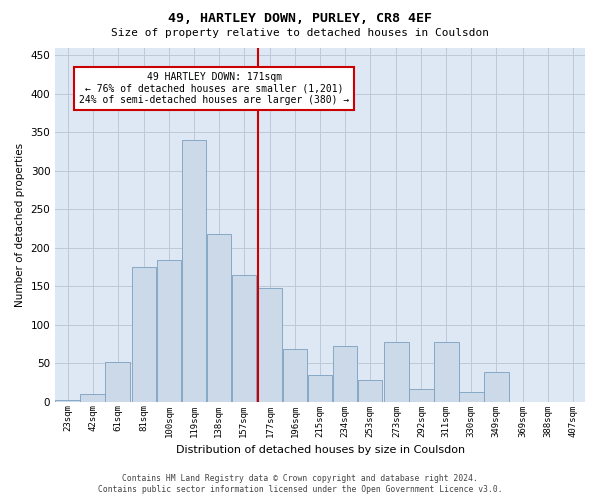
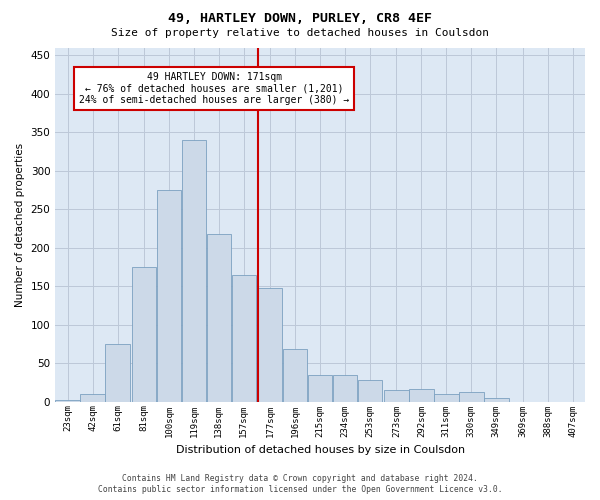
61sqm: 52 -> 75
100sqm: 184 -> 275
234sqm: 72 -> 35
273sqm: 78 -> 15
311sqm: 78 -> 10
349sqm: 38 -> 5
